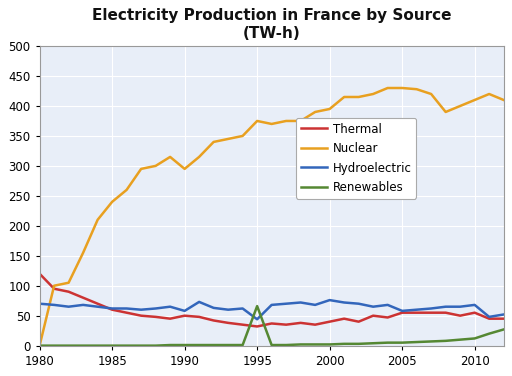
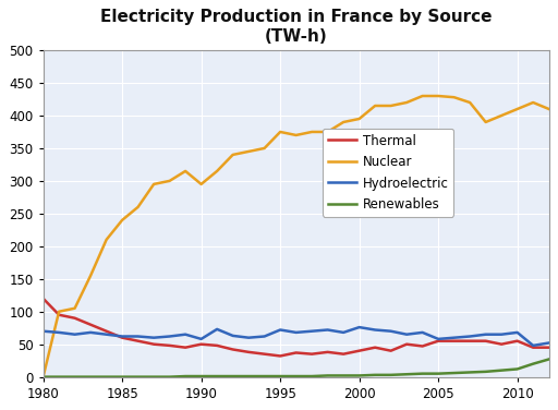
Hydroelectric/1995: 44 -> 72
Renewables/1995: 66 -> 1
